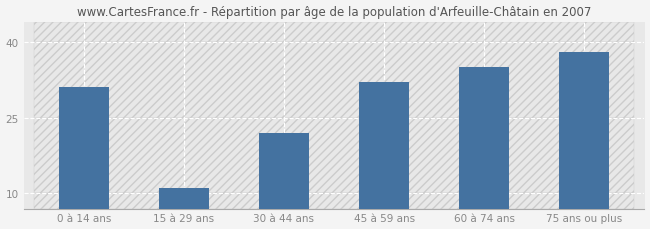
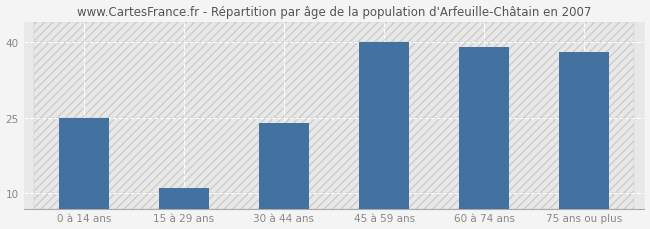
0 à 14 ans: 31 -> 25
30 à 44 ans: 22 -> 24
45 à 59 ans: 32 -> 40
60 à 74 ans: 35 -> 39
